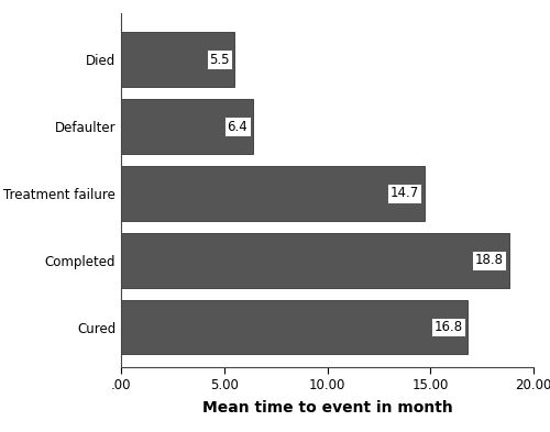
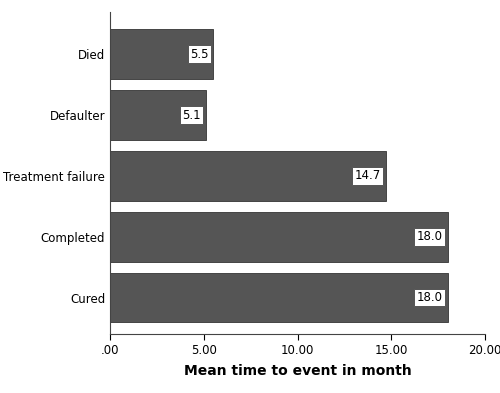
Defaulter: 6.4 -> 5.1
Completed: 18.8 -> 18.0
Cured: 16.8 -> 18.0
